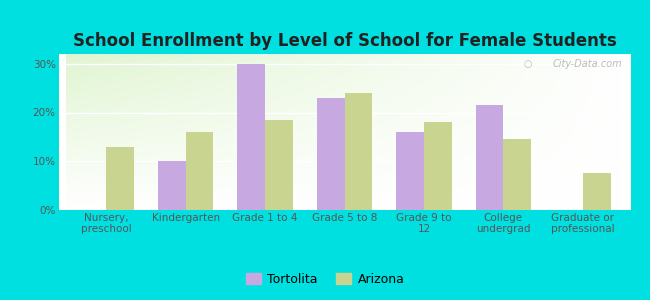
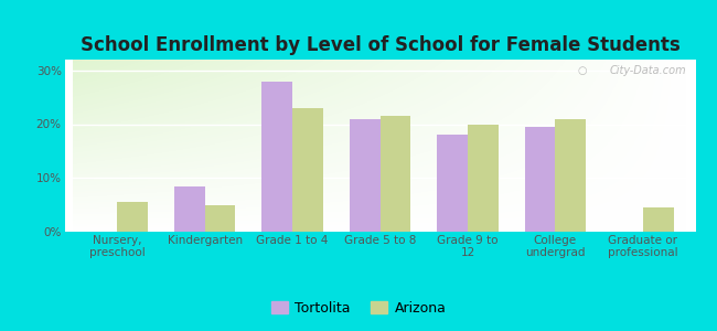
Arizona/Nursery, preschool: 13.0% -> 5.5%
Tortolita/Kindergarten: 10.0% -> 8.5%
Arizona/Kindergarten: 16.0% -> 5.0%
Tortolita/Grade 1 to 4: 30.0% -> 28.0%
Arizona/Grade 1 to 4: 18.5% -> 23.0%
Tortolita/Grade 5 to 8: 23.0% -> 21.0%
Arizona/Grade 5 to 8: 24.0% -> 21.5%
Tortolita/Grade 9 to 12: 16.0% -> 18.0%
Arizona/Grade 9 to 12: 18.0% -> 20.0%
Tortolita/College undergrad: 21.5% -> 19.5%
Arizona/College undergrad: 14.5% -> 21.0%
Arizona/Graduate or professional: 7.5% -> 4.5%
